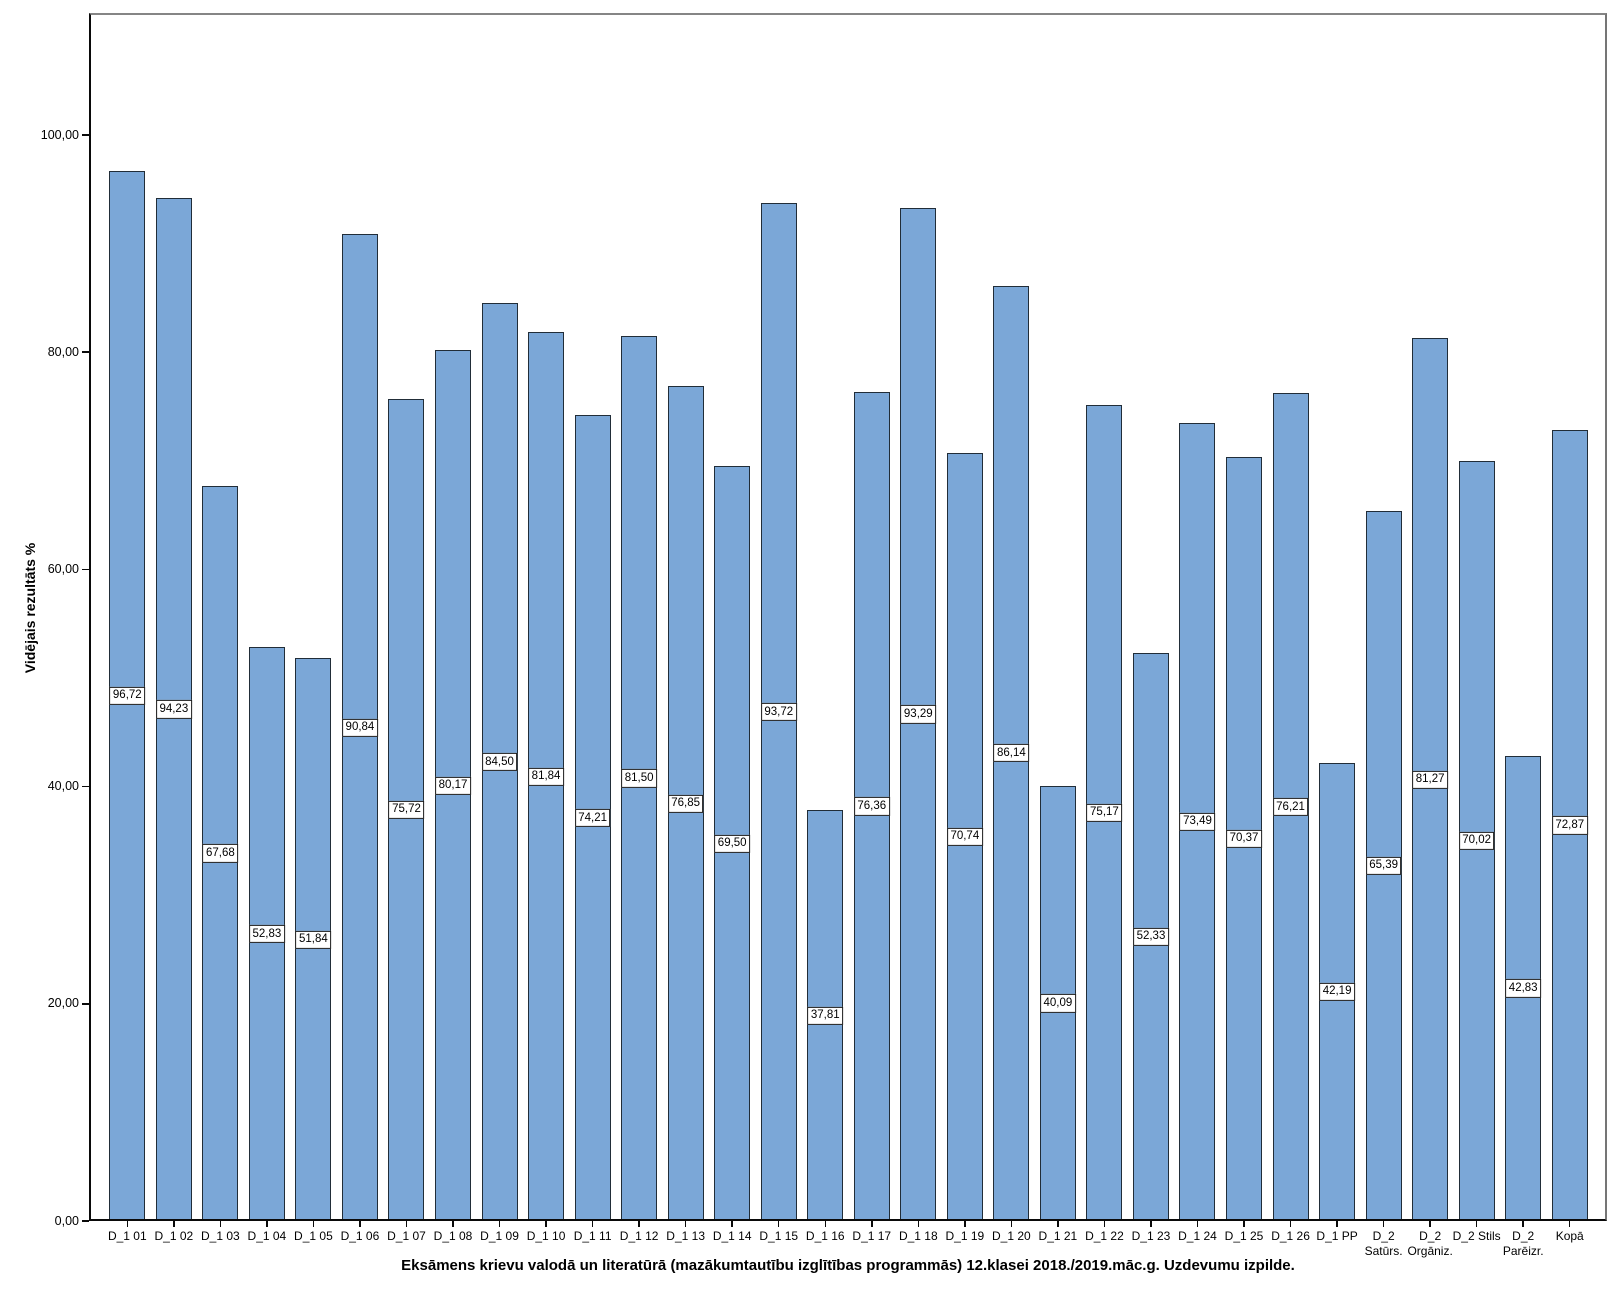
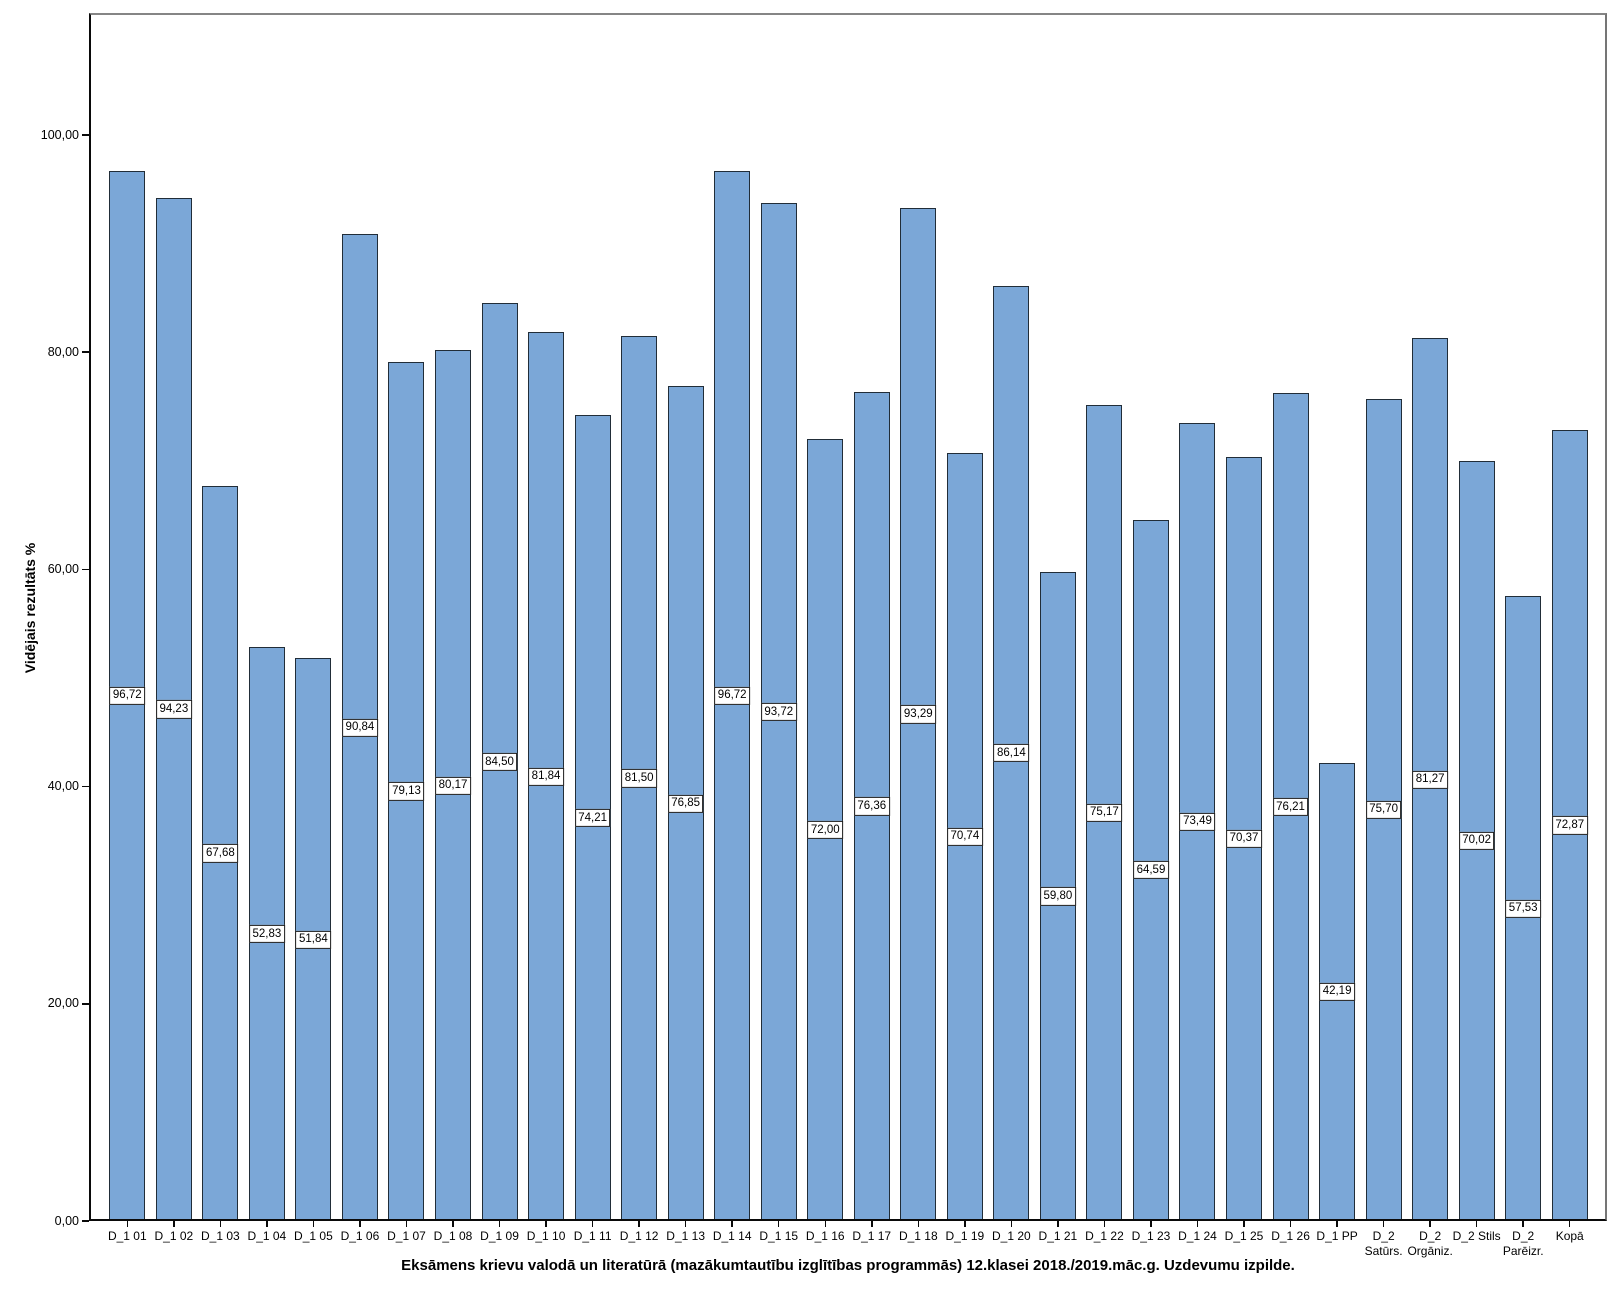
D_1 07: 75,72 -> 79,13
D_1 14: 69,50 -> 96,72
D_1 16: 37,81 -> 72,00
D_1 21: 40,09 -> 59,80
D_1 23: 52,33 -> 64,59
D_2 Satūrs.: 65,39 -> 75,70
D_2 Parēizr.: 42,83 -> 57,53
